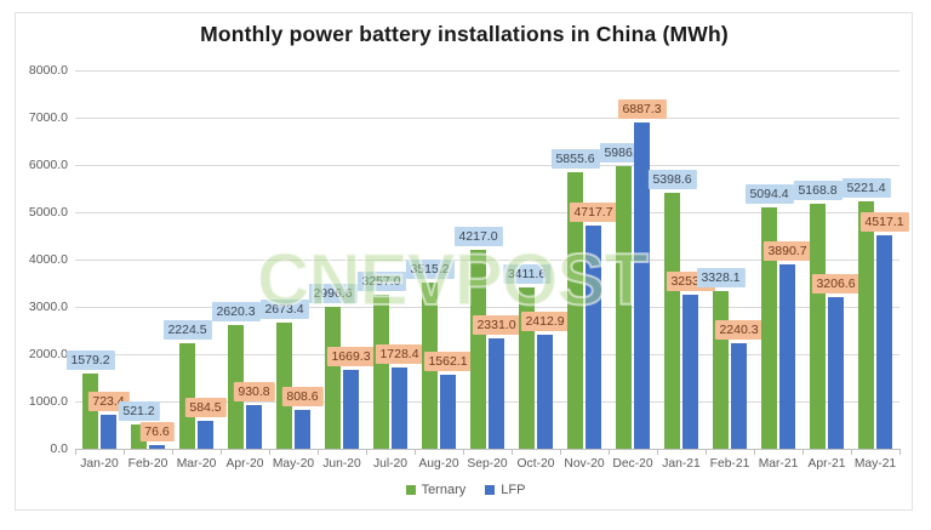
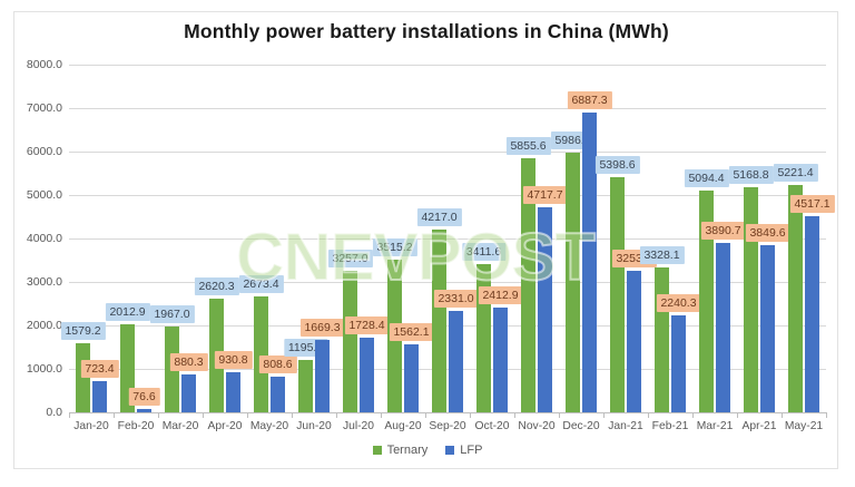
Ternary/Feb-20: 521.2 -> 2012.9
Ternary/Mar-20: 2224.5 -> 1967.0
LFP/Mar-20: 584.5 -> 880.3
Ternary/Jun-20: 2996.6 -> 1195.8
LFP/Apr-21: 3206.6 -> 3849.6
